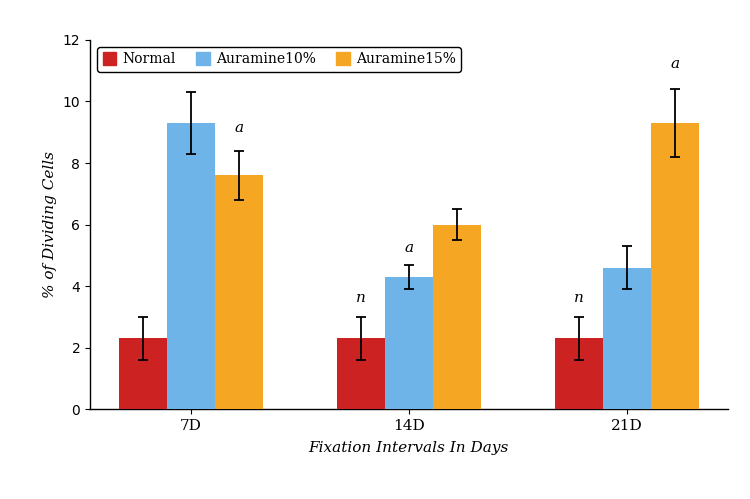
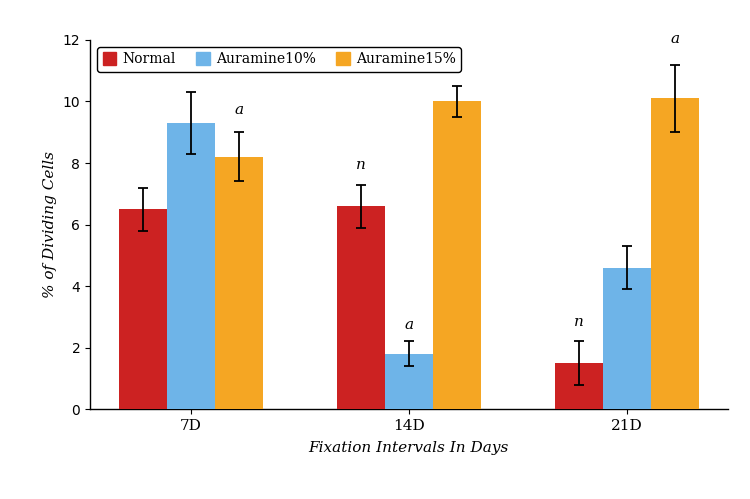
Normal/7D: 2.3 -> 6.5
Auramine15%/7D: 7.6 -> 8.2
Normal/14D: 2.3 -> 6.6
Auramine10%/14D: 4.3 -> 1.8
Auramine15%/14D: 6.0 -> 10.0
Normal/21D: 2.3 -> 1.5
Auramine15%/21D: 9.3 -> 10.1
